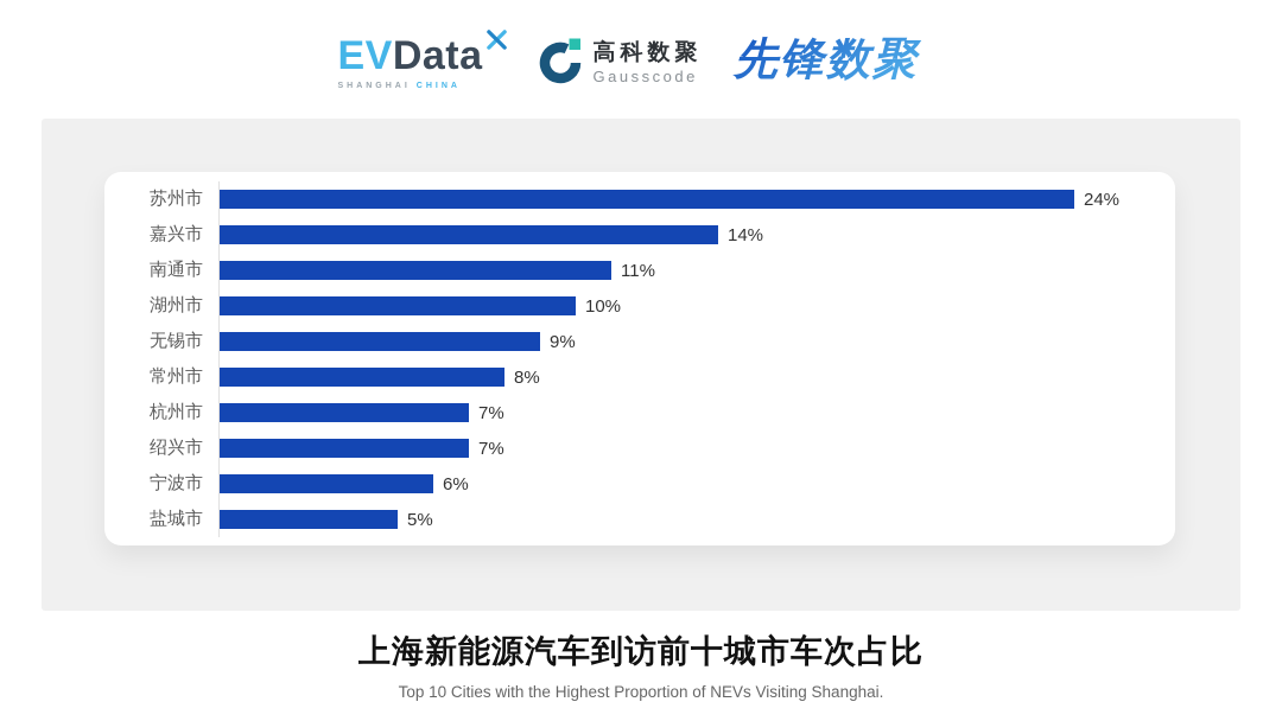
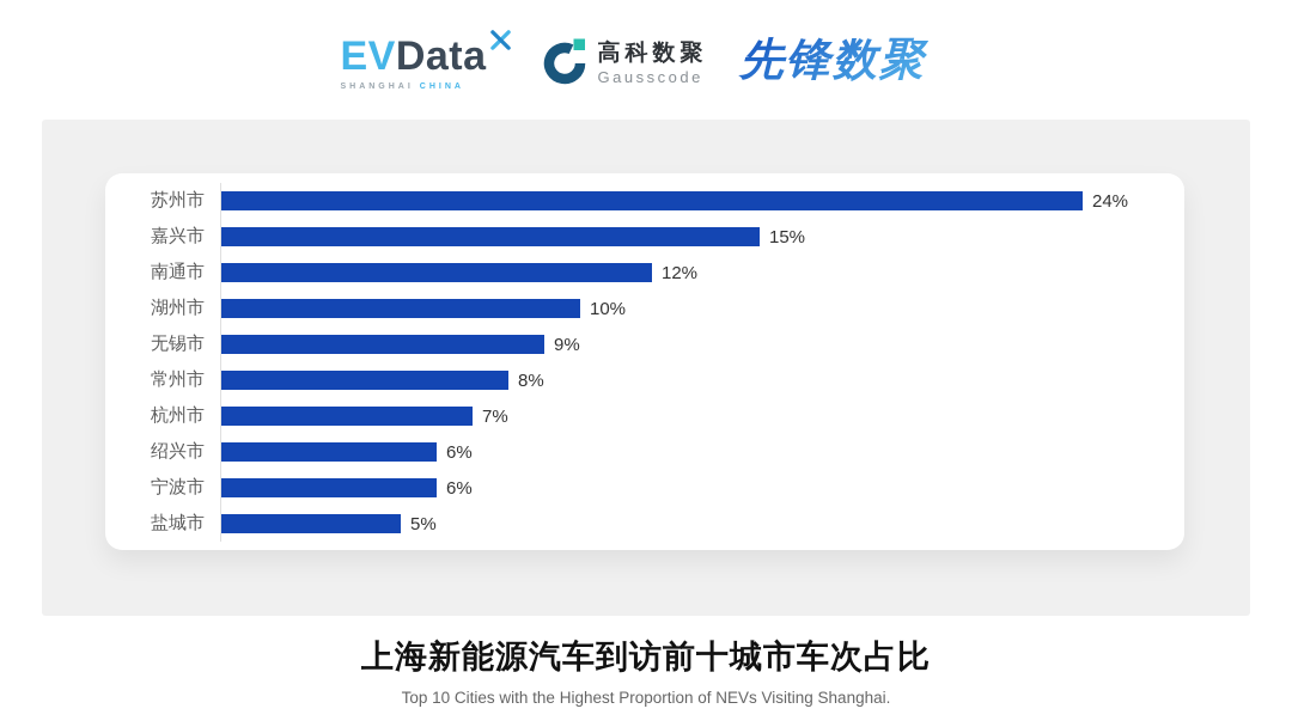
嘉兴市: 14% -> 15%
南通市: 11% -> 12%
绍兴市: 7% -> 6%
